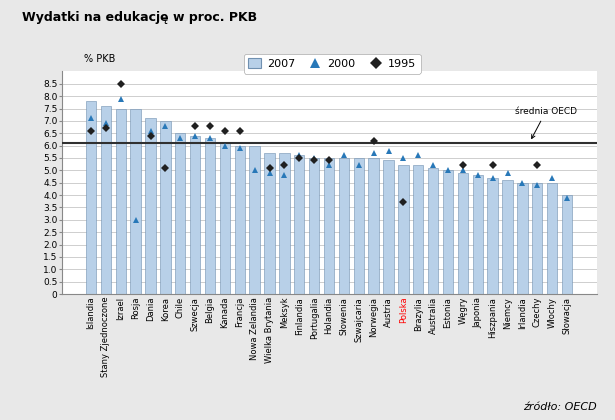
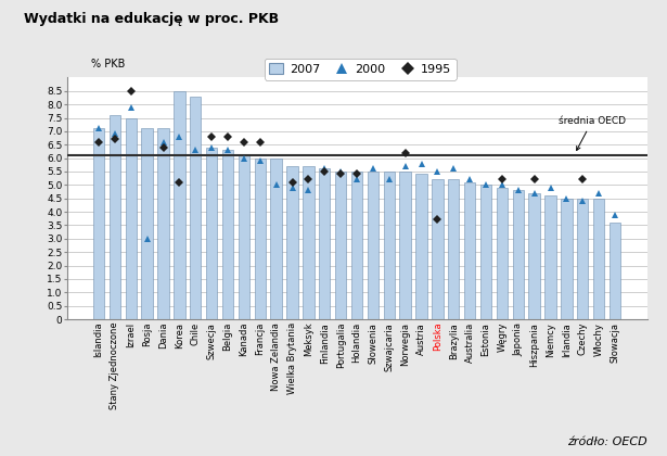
Islandia: 7.8 -> 7.1
Rosja: 7.5 -> 7.1
Korea: 7.0 -> 8.5
Chile: 6.5 -> 8.3
Słowacja: 4.0 -> 3.6
